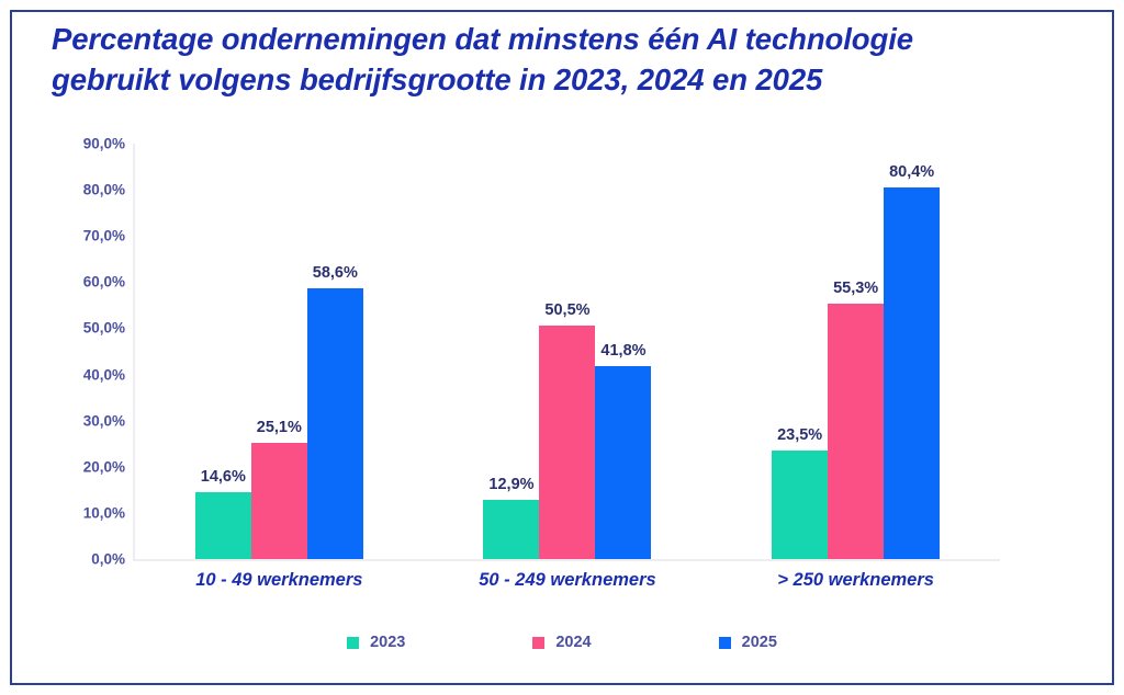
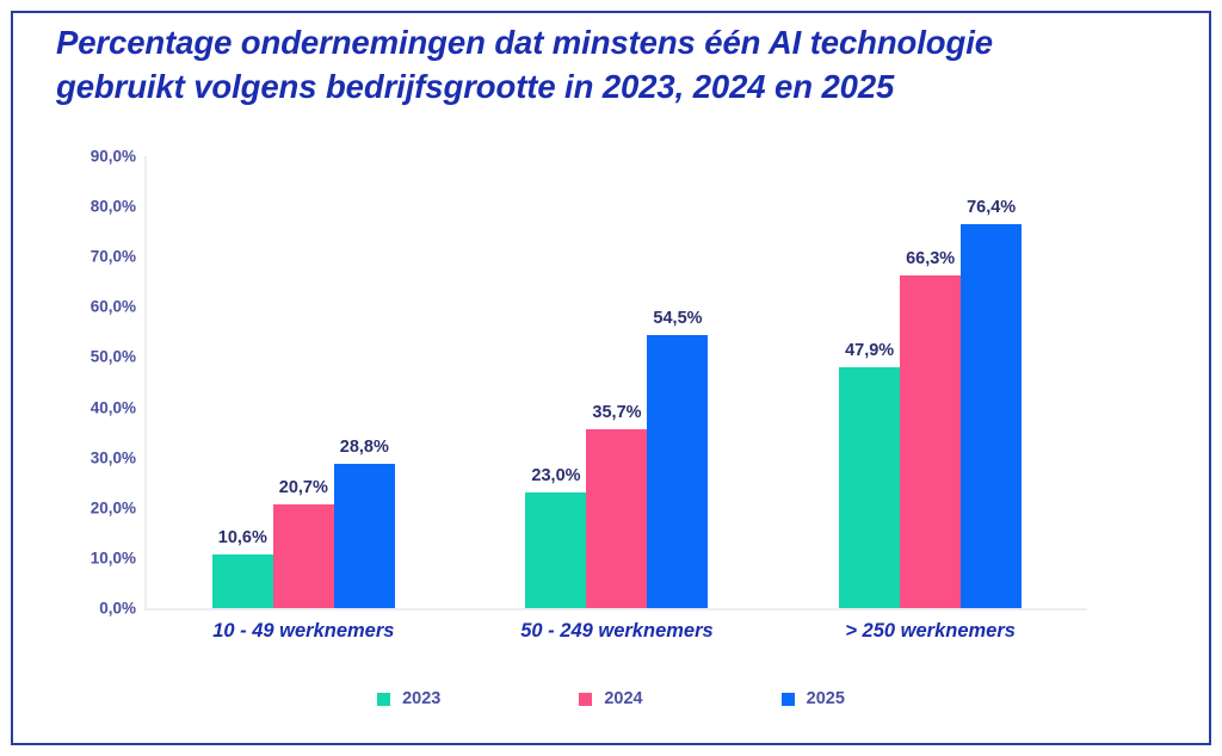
2023/10 - 49 werknemers: 14,6% -> 10,6%
2024/10 - 49 werknemers: 25,1% -> 20,7%
2025/10 - 49 werknemers: 58,6% -> 28,8%
2023/50 - 249 werknemers: 12,9% -> 23,0%
2024/50 - 249 werknemers: 50,5% -> 35,7%
2025/50 - 249 werknemers: 41,8% -> 54,5%
2023/> 250 werknemers: 23,5% -> 47,9%
2024/> 250 werknemers: 55,3% -> 66,3%
2025/> 250 werknemers: 80,4% -> 76,4%
